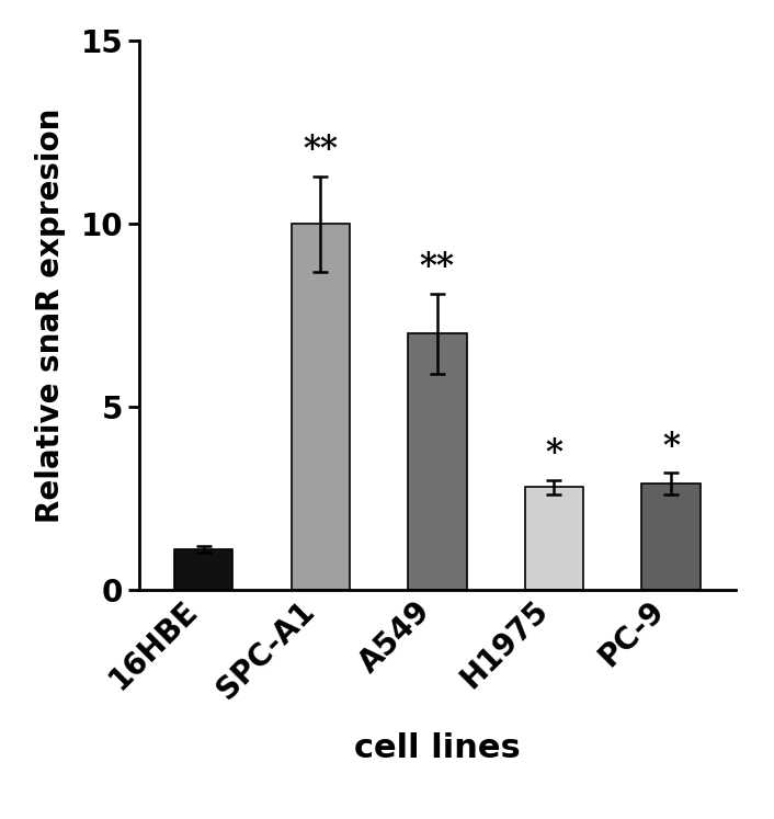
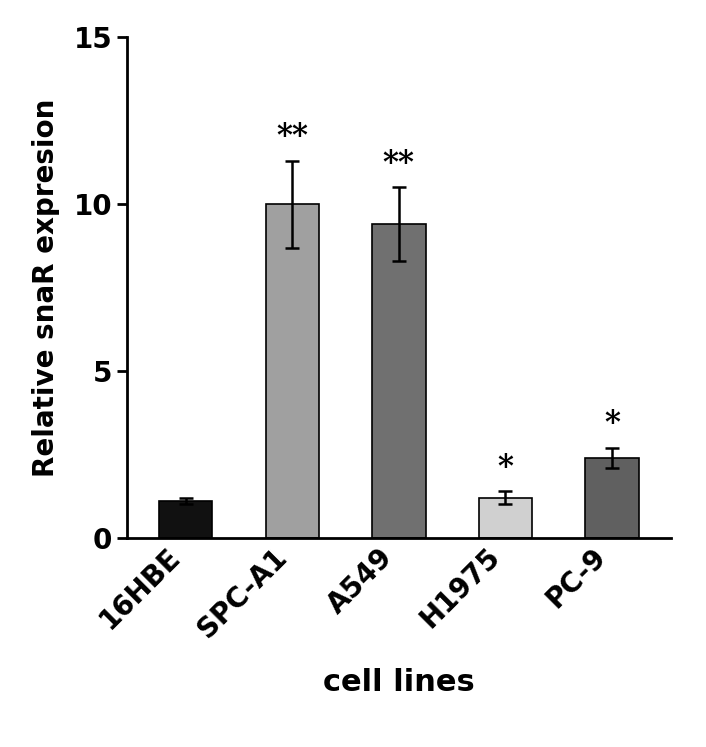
A549: 7.0 -> 9.4
H1975: 2.8 -> 1.2
PC-9: 2.9 -> 2.4
